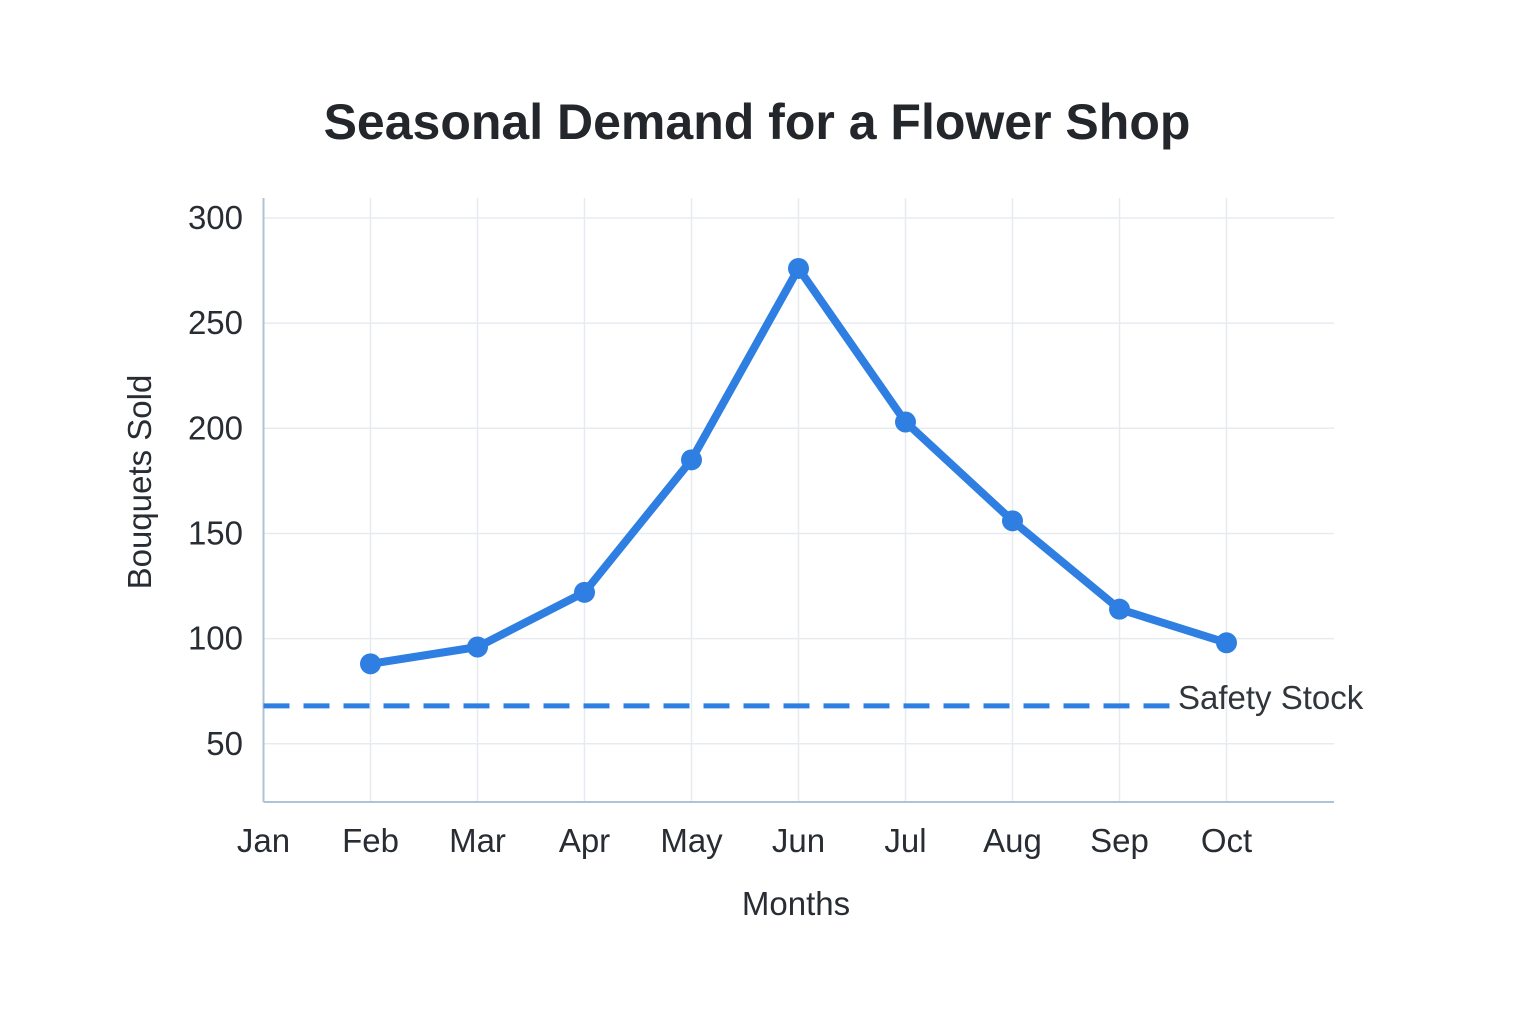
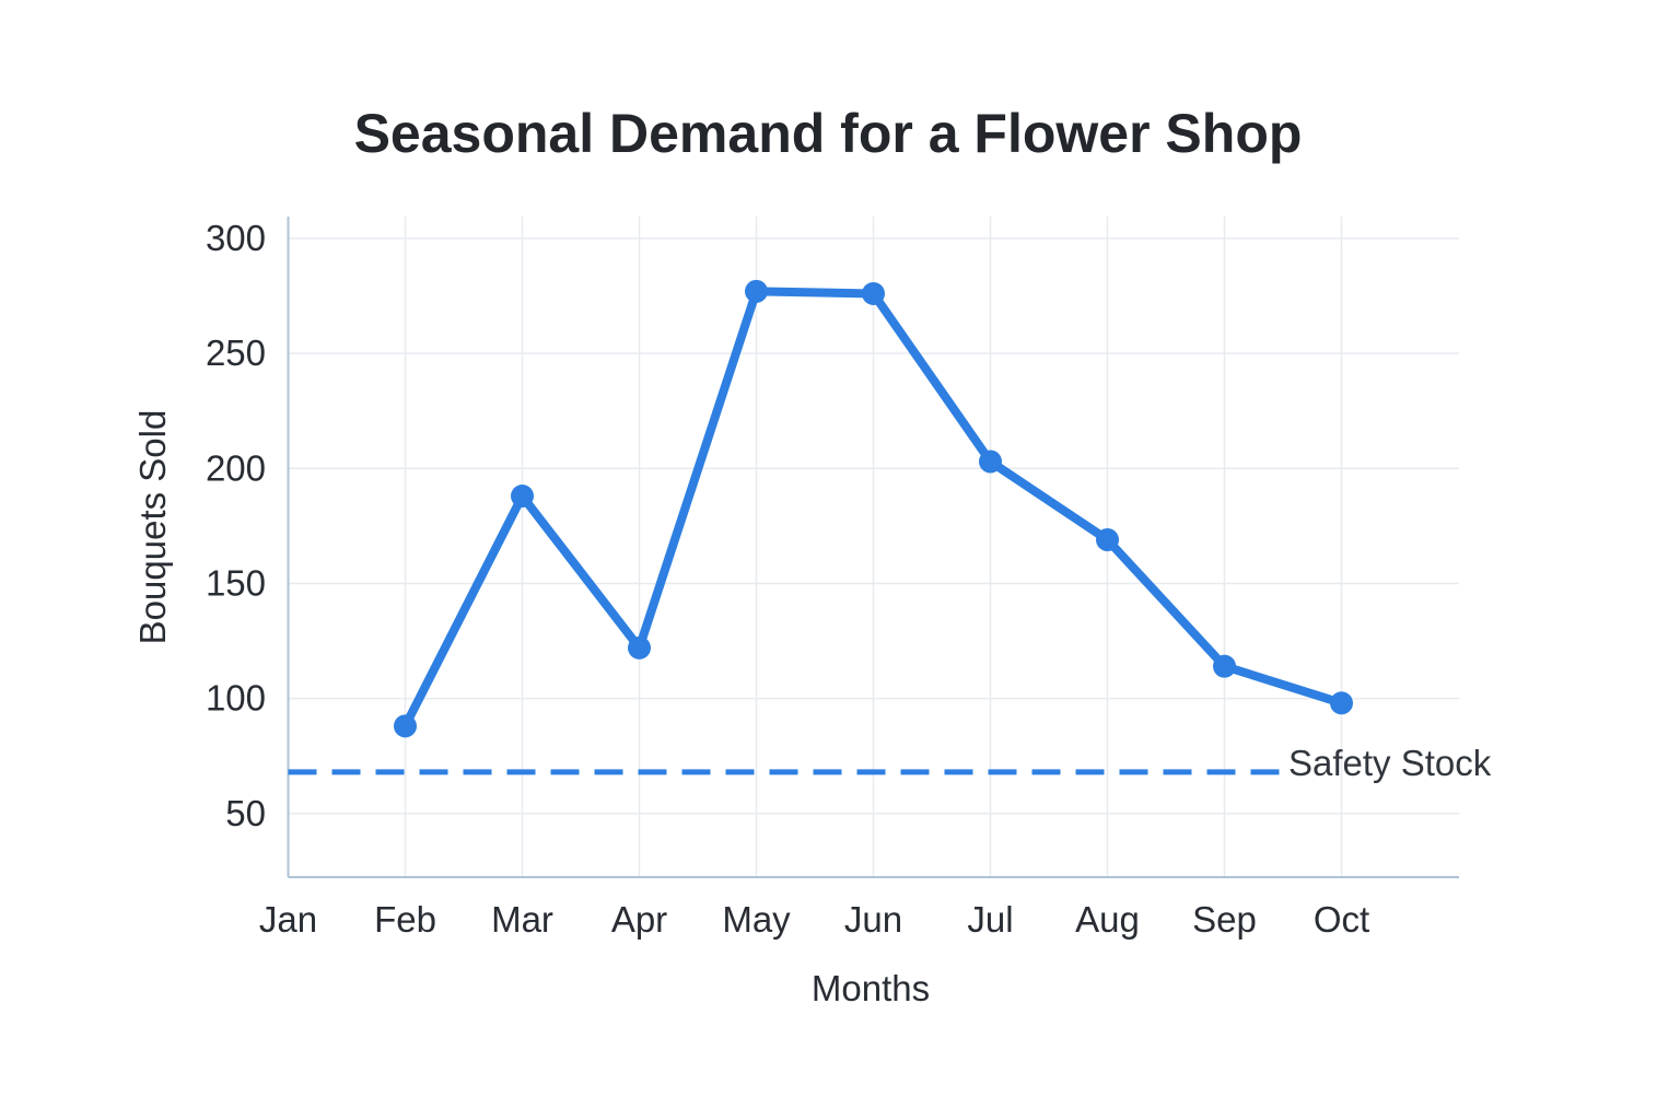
Mar: 96 -> 188
May: 185 -> 277
Aug: 156 -> 169
